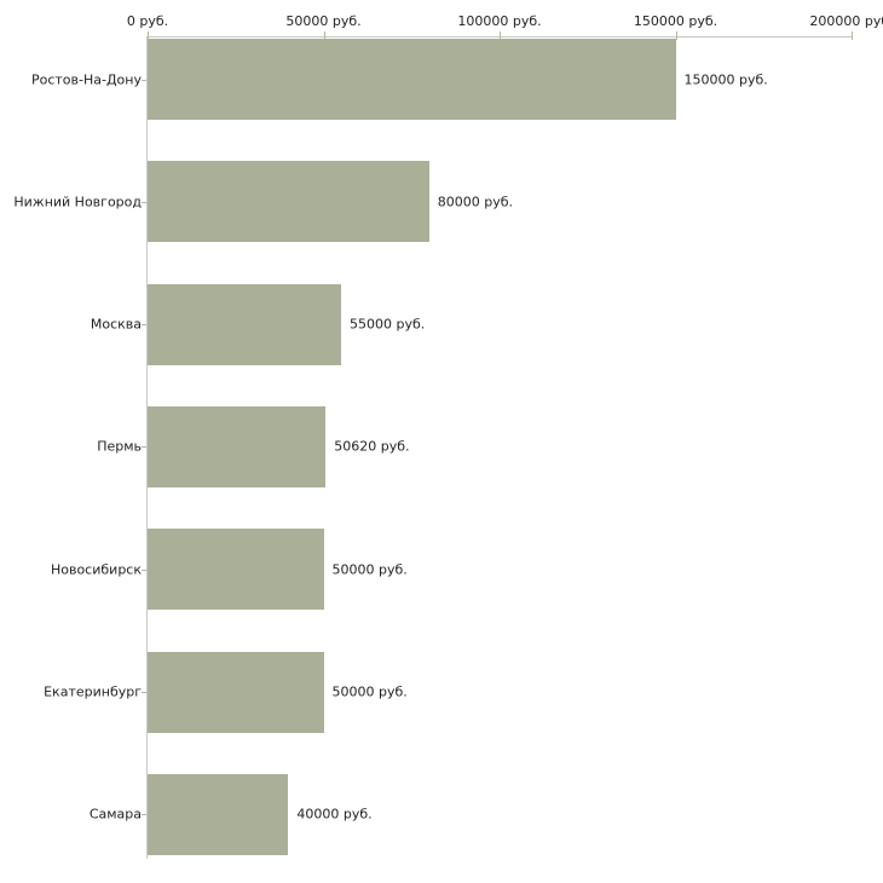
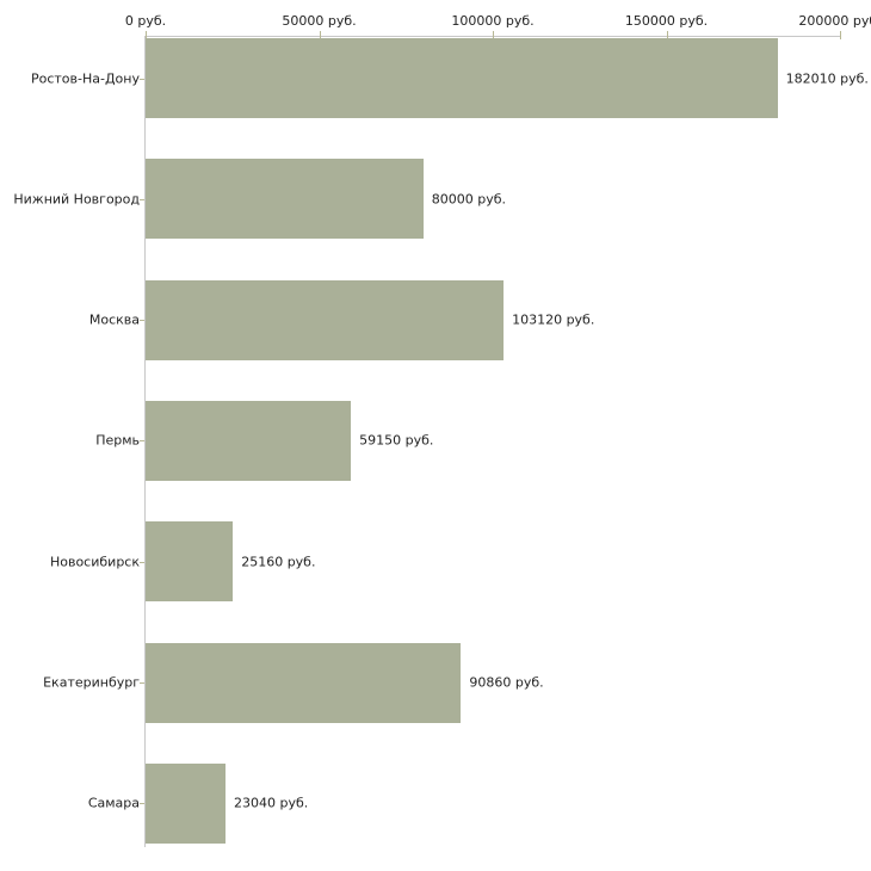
Ростов-На-Дону: 150000 -> 182010
Москва: 55000 -> 103120
Пермь: 50620 -> 59150
Новосибирск: 50000 -> 25160
Екатеринбург: 50000 -> 90860
Самара: 40000 -> 23040
